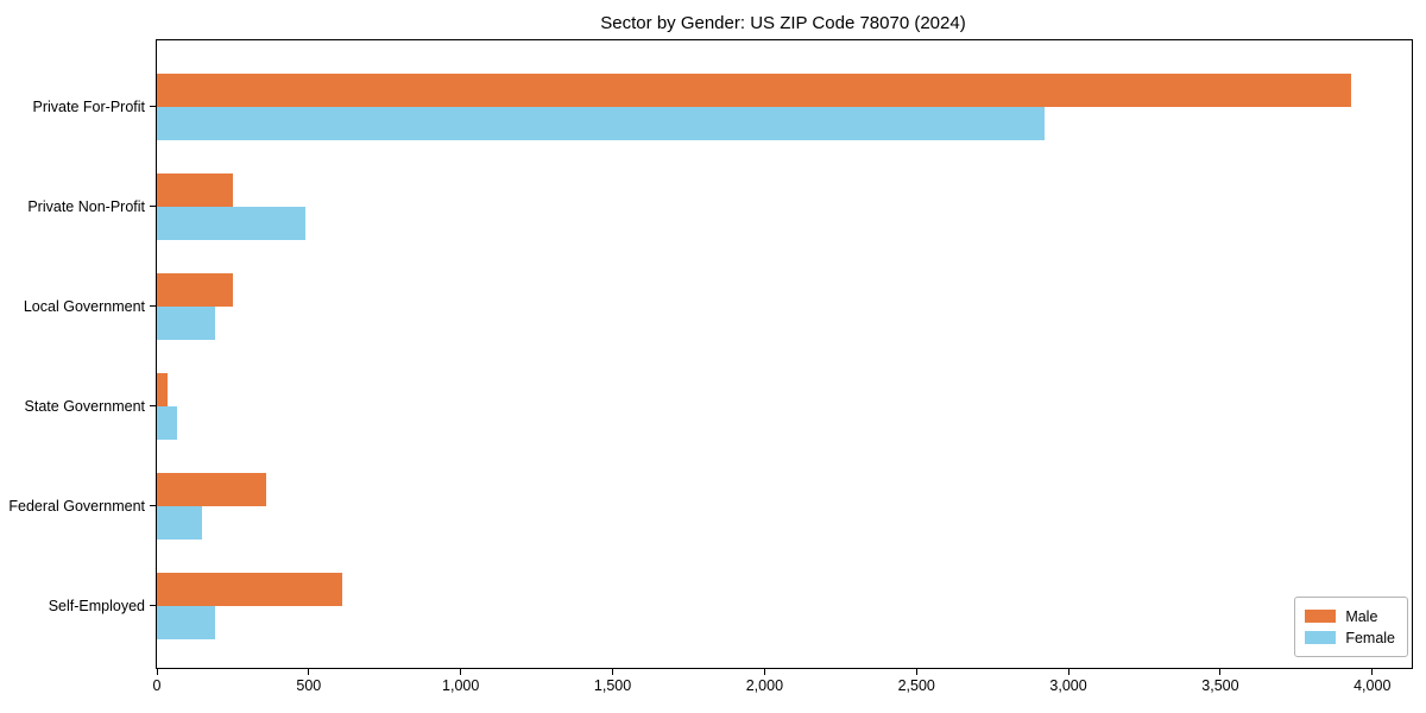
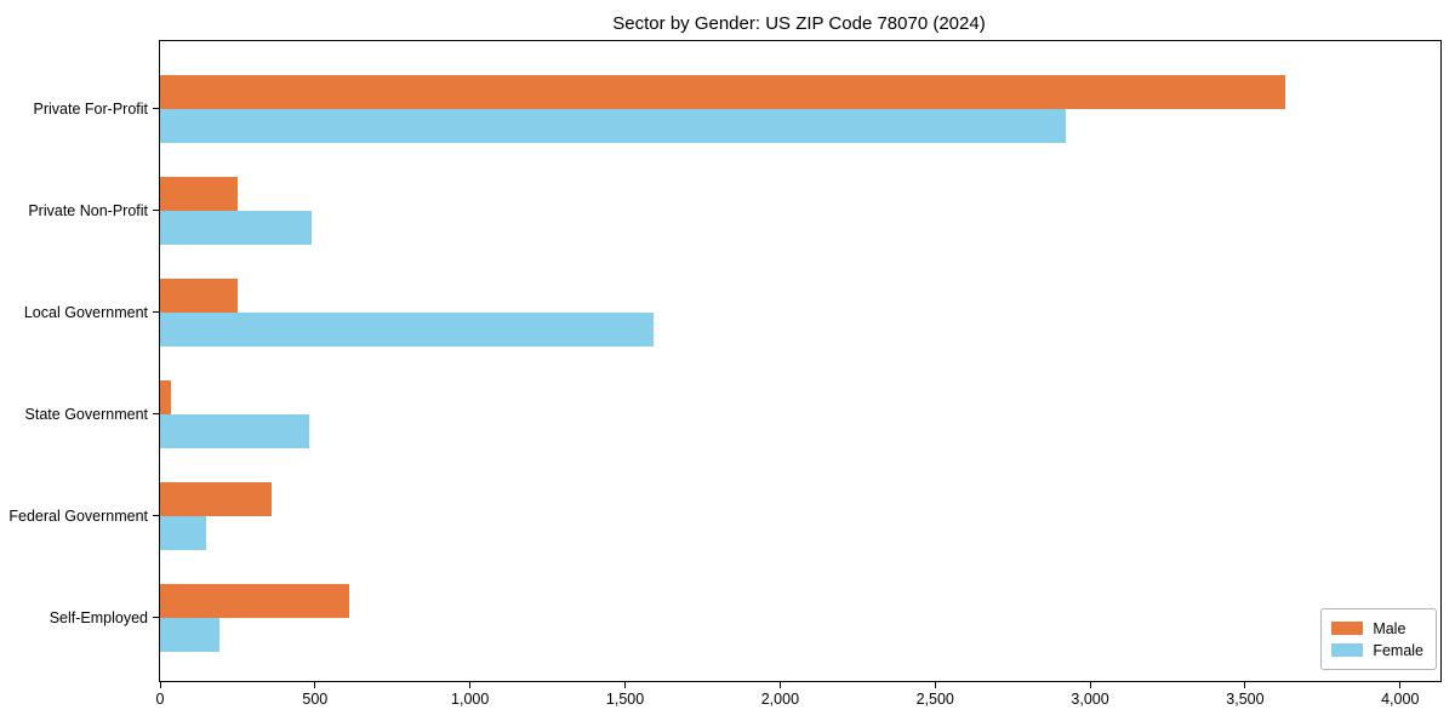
Male/Private For-Profit: 3930 -> 3630
Female/Local Government: 190 -> 1590
Female/State Government: 60 -> 480
